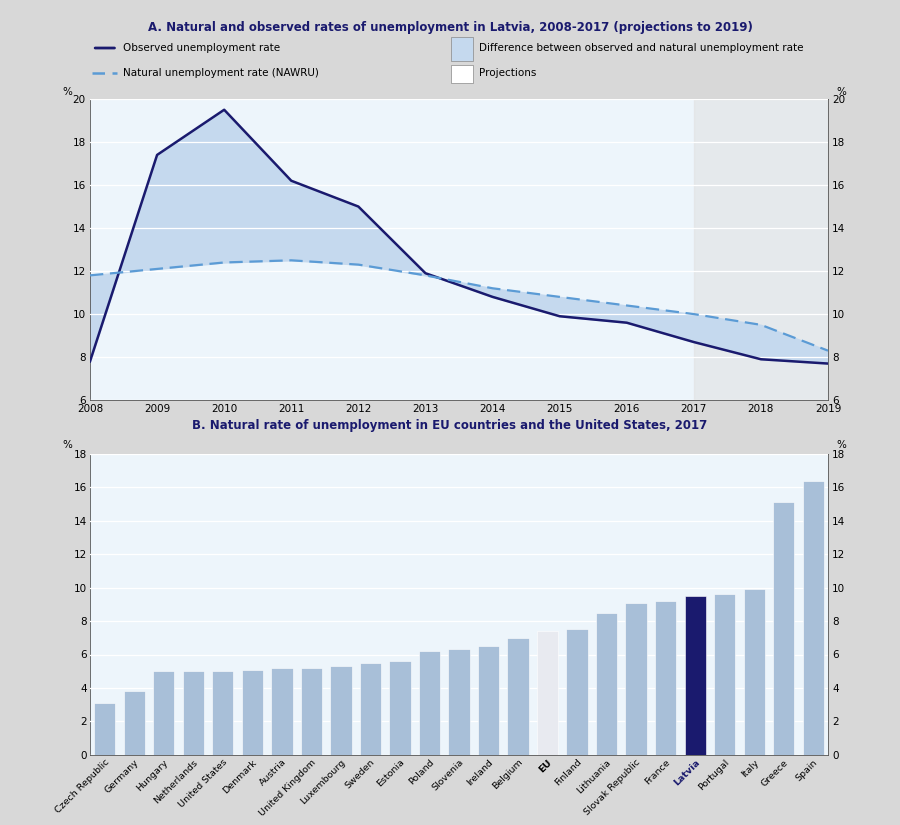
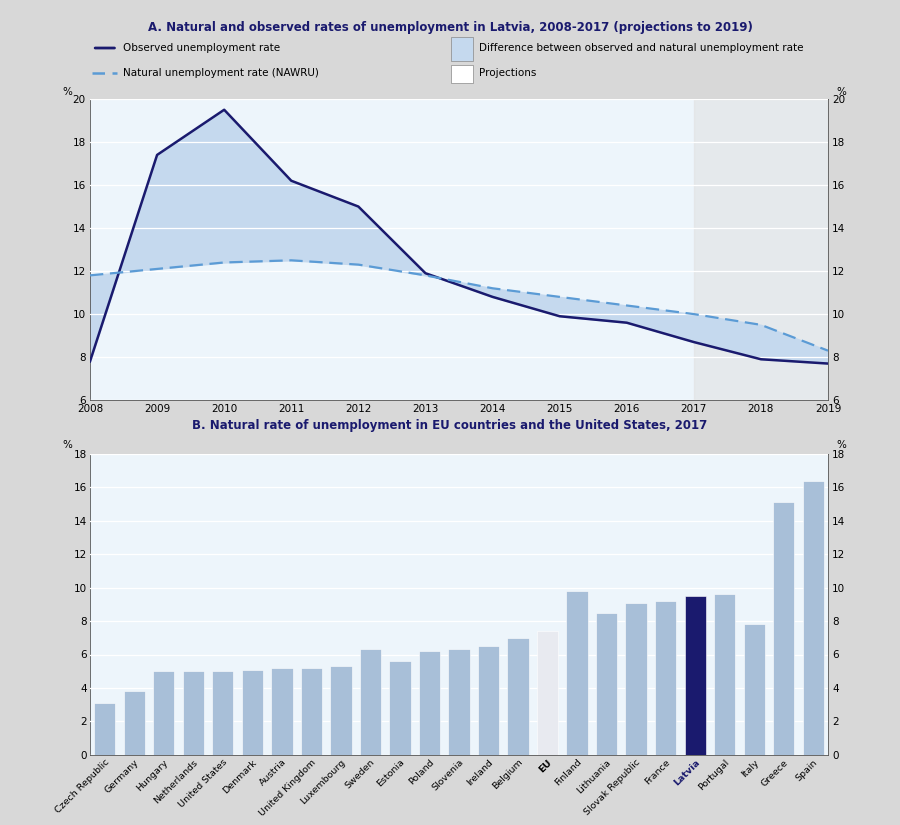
Sweden: 5.5 -> 6.3
Finland: 7.5 -> 9.8
Italy: 9.9 -> 7.8
